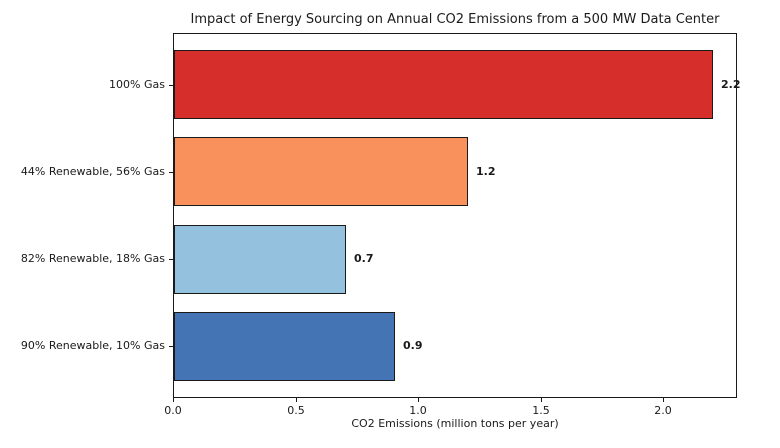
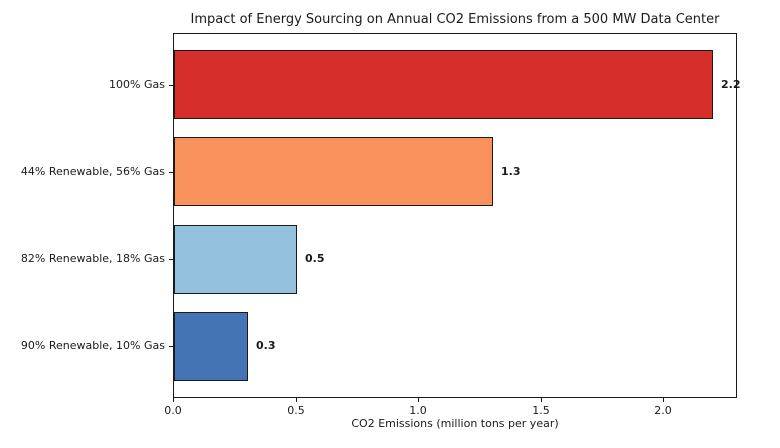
44% Renewable, 56% Gas: 1.2 -> 1.3
82% Renewable, 18% Gas: 0.7 -> 0.5
90% Renewable, 10% Gas: 0.9 -> 0.3
